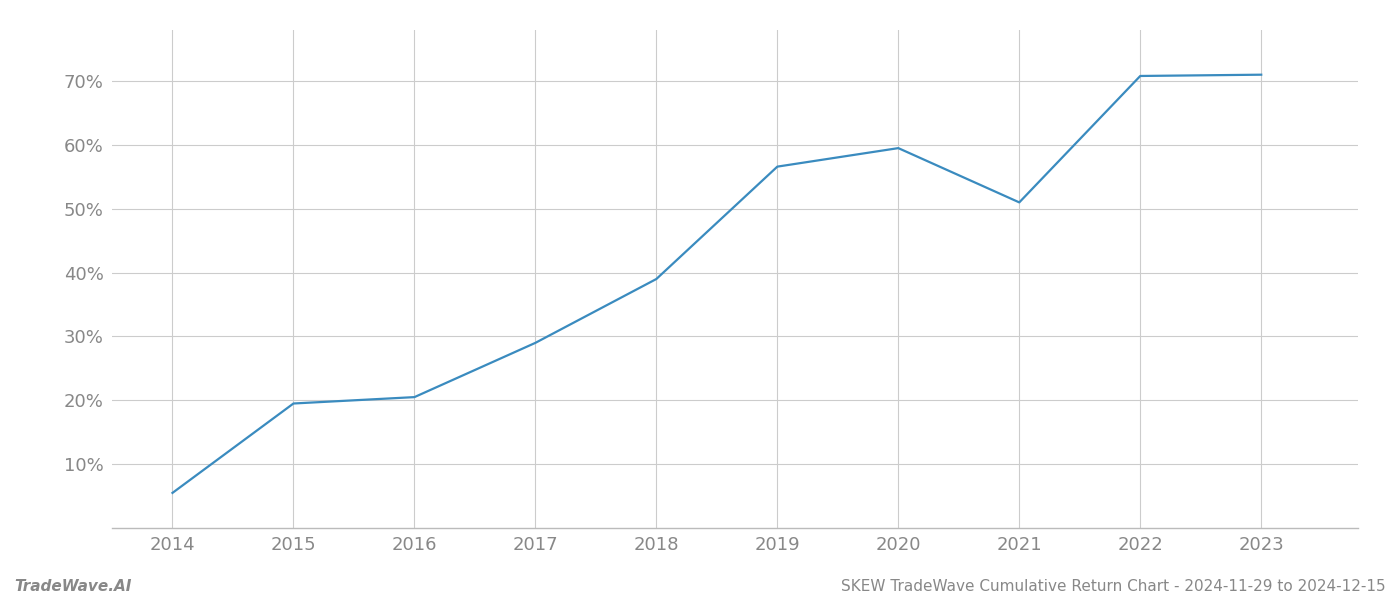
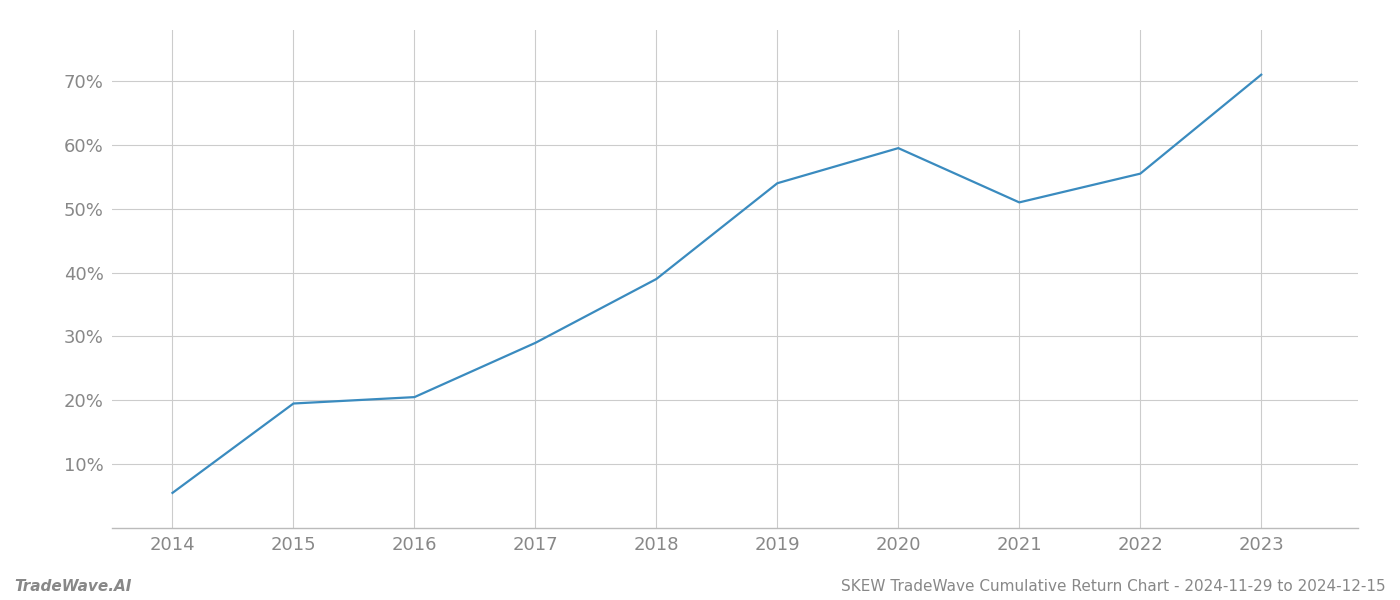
2019: 56.6% -> 54.0%
2022: 70.8% -> 55.5%
